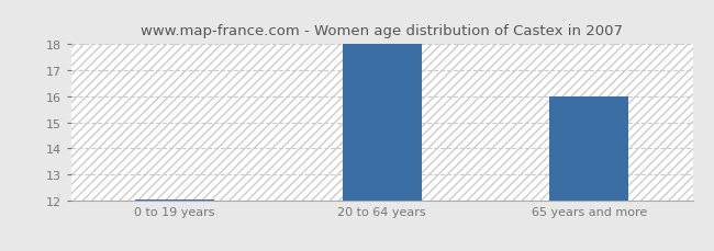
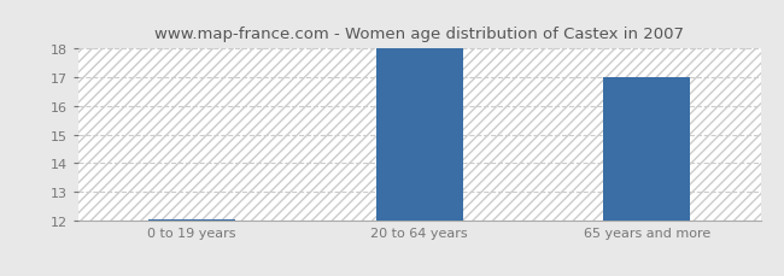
65 years and more: 16.00 -> 17.00
